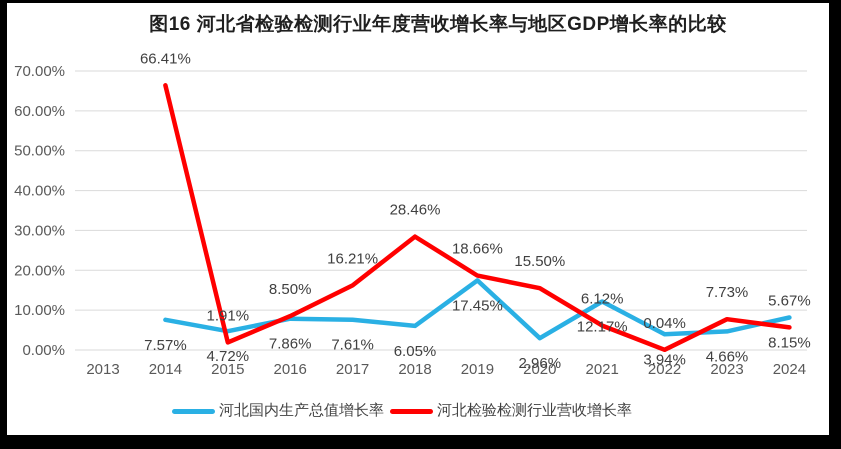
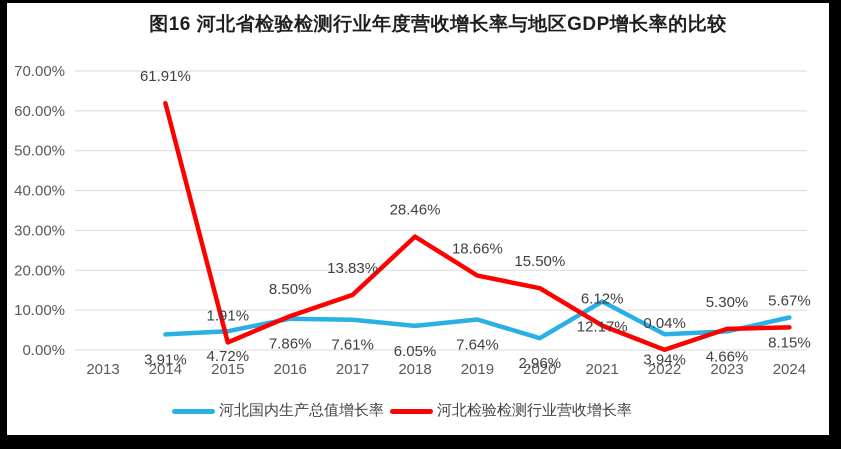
河北国内生产总值增长率/2014: 7.57% -> 3.91%
河北检验检测行业营收增长率/2014: 66.41% -> 61.91%
河北检验检测行业营收增长率/2017: 16.21% -> 13.83%
河北国内生产总值增长率/2019: 17.45% -> 7.64%
河北检验检测行业营收增长率/2023: 7.73% -> 5.30%
